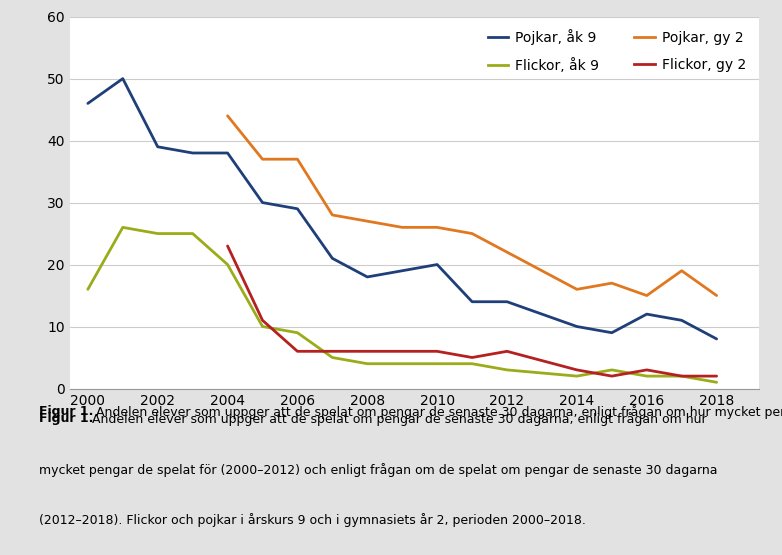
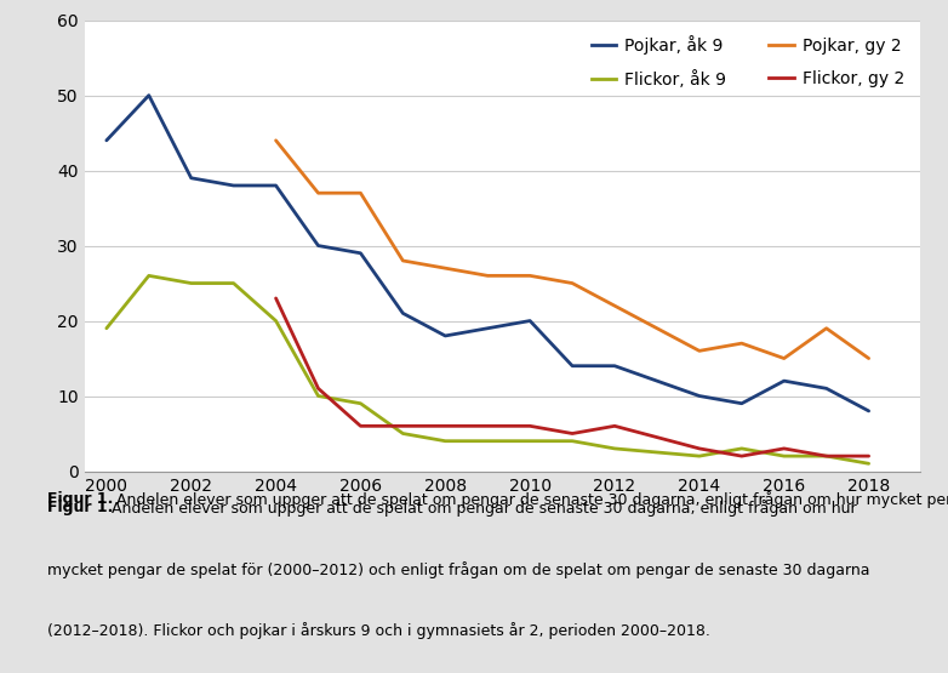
Pojkar, åk 9/2000: 46 -> 44
Flickor, åk 9/2000: 16 -> 19
